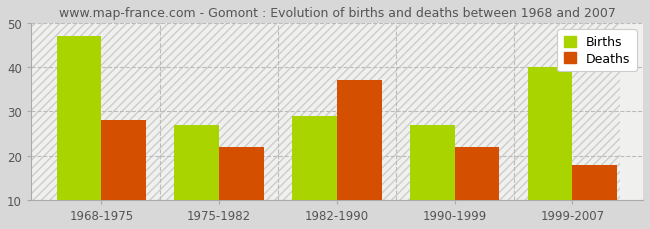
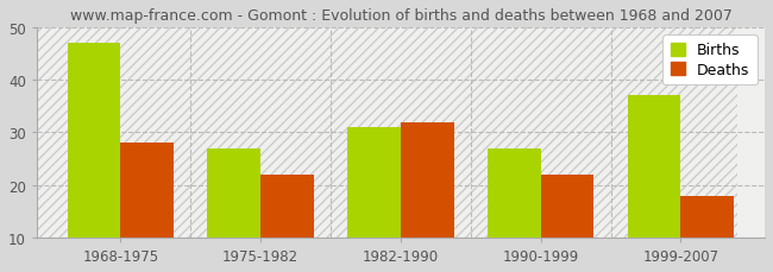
Births/1982-1990: 29 -> 31
Deaths/1982-1990: 37 -> 32
Births/1999-2007: 40 -> 37
